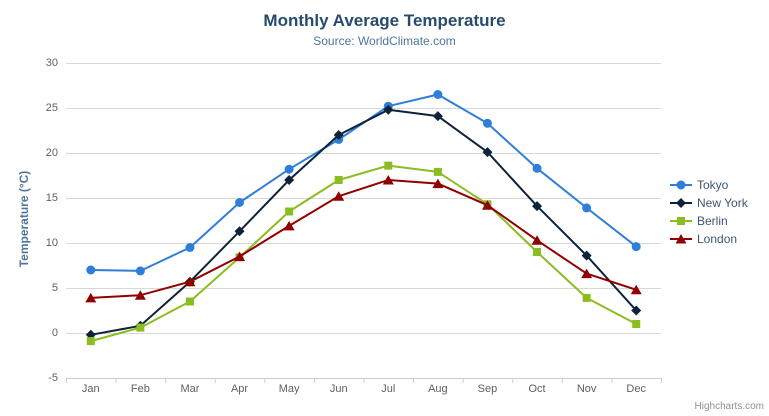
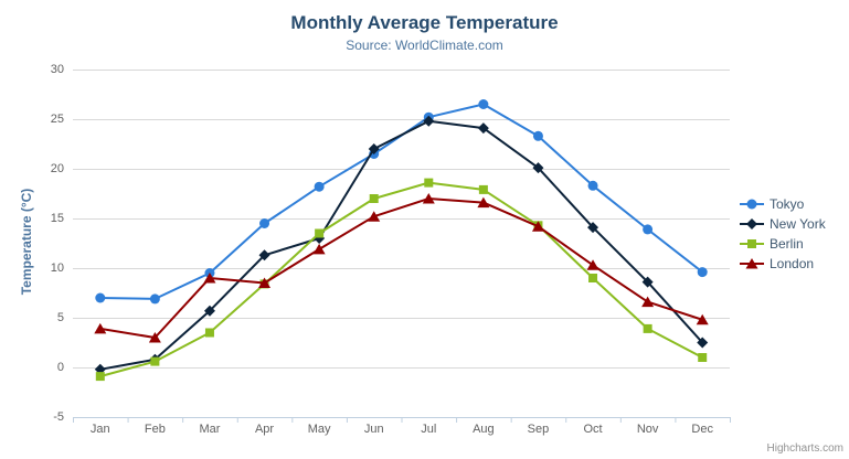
London/Feb: 4 -> 3
London/Mar: 6 -> 9
New York/May: 17 -> 13
